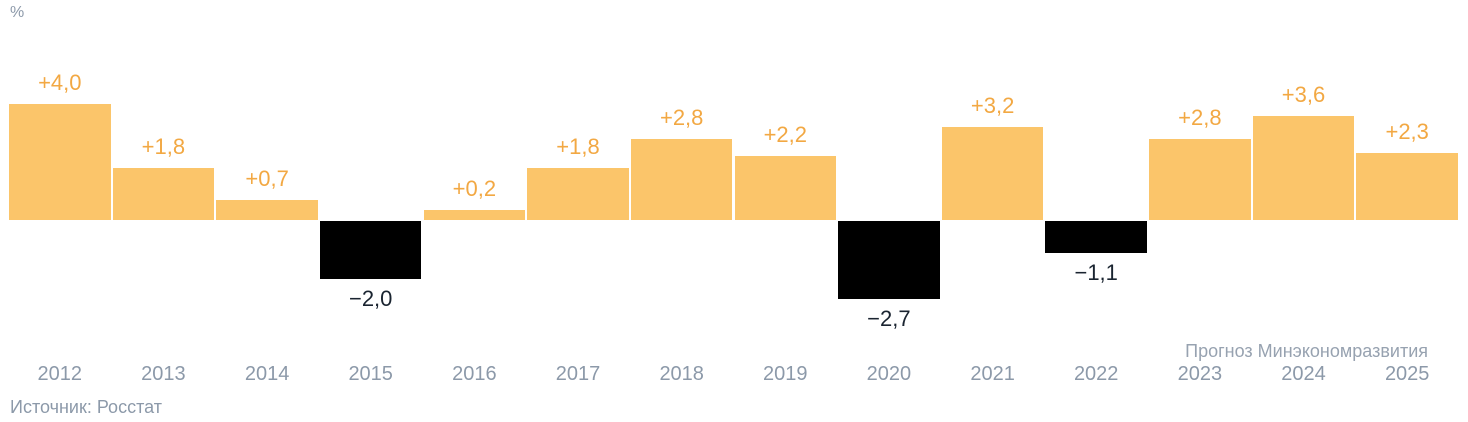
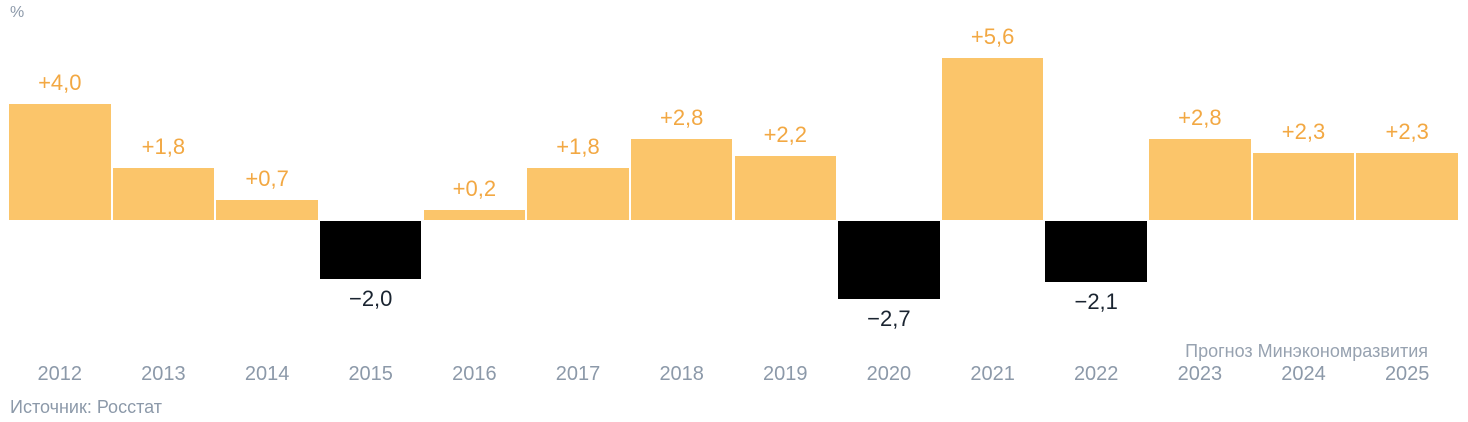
2021: +3,2 -> +5,6
2022: −1,1 -> −2,1
2024: +3,6 -> +2,3
